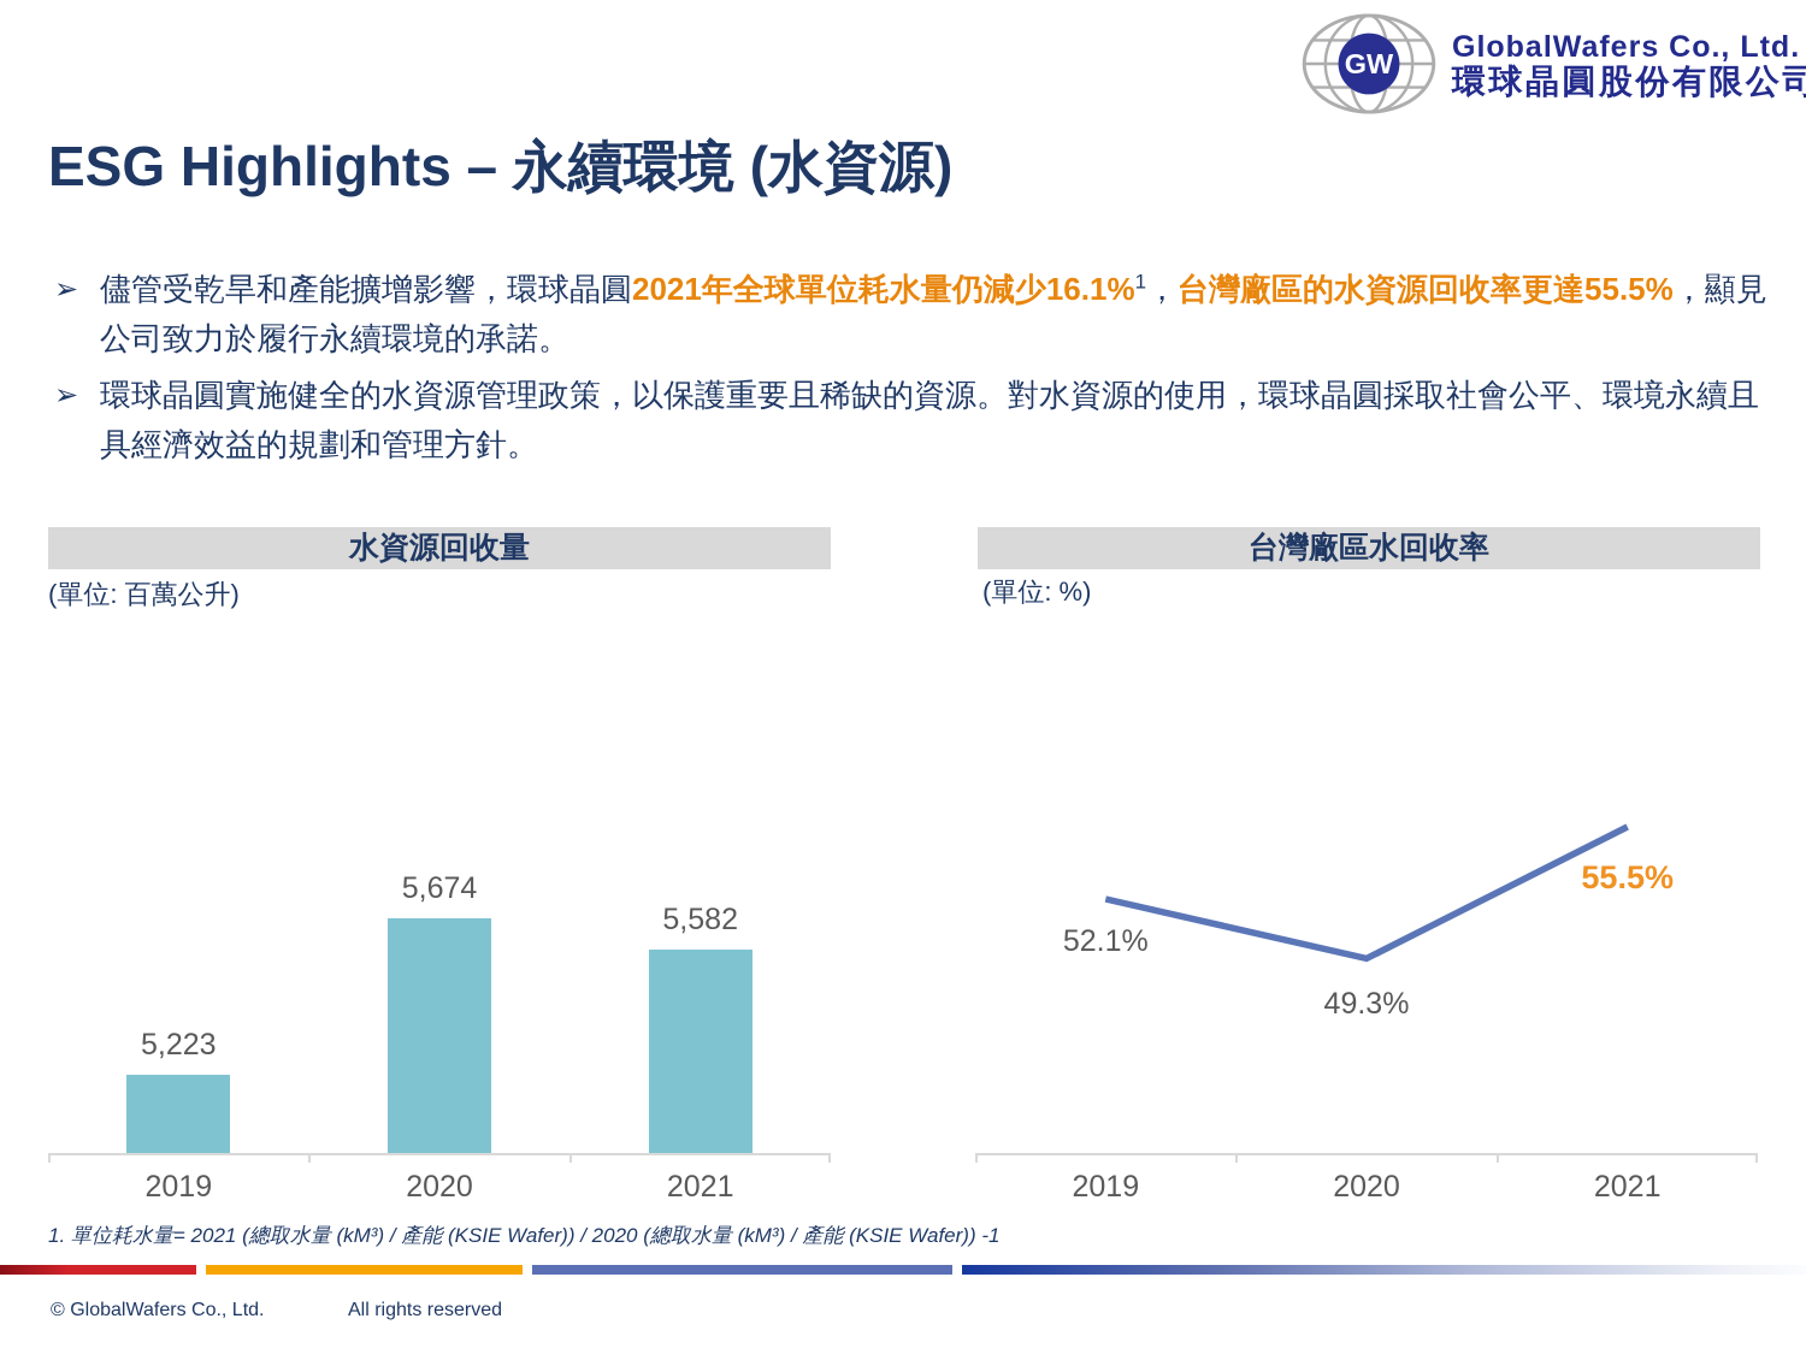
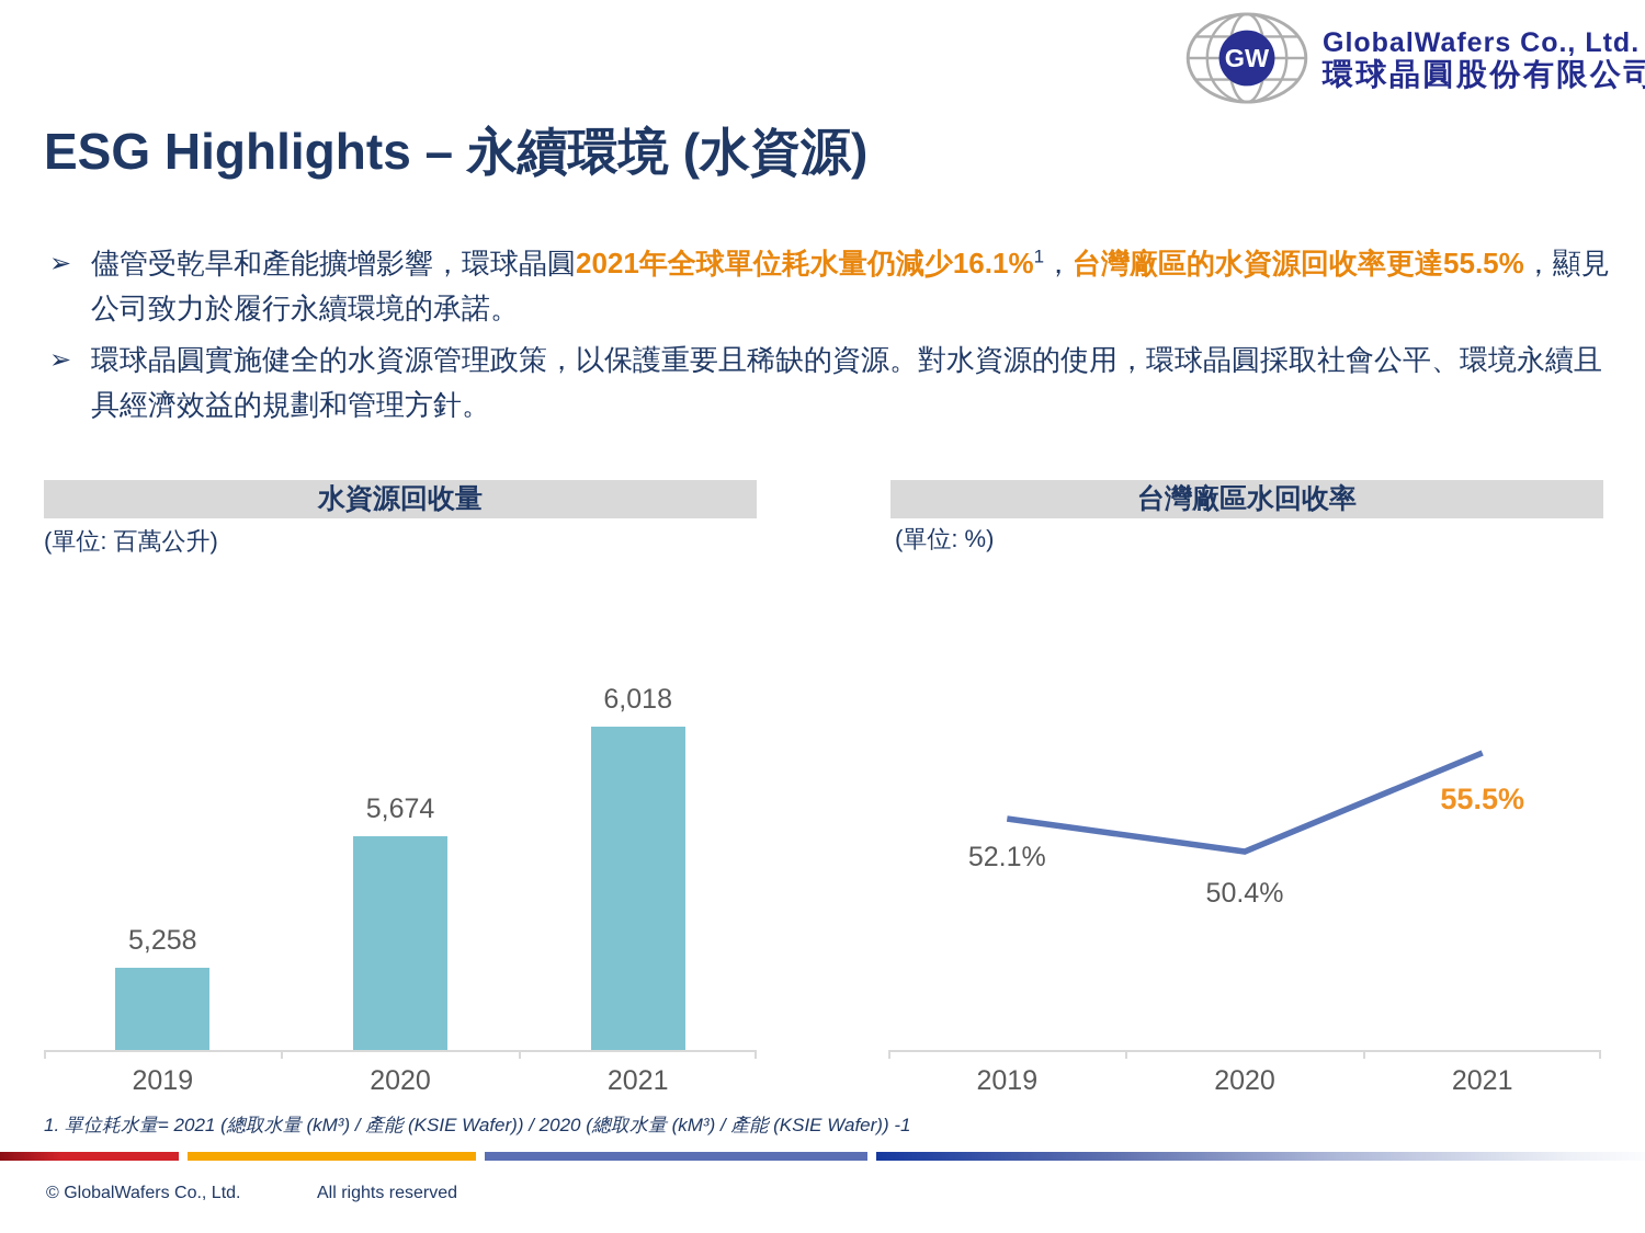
水資源回收量/2019: 5,223 -> 5,258
水資源回收量/2021: 5,582 -> 6,018
台灣廠區水回收率/2020: 49.3% -> 50.4%
